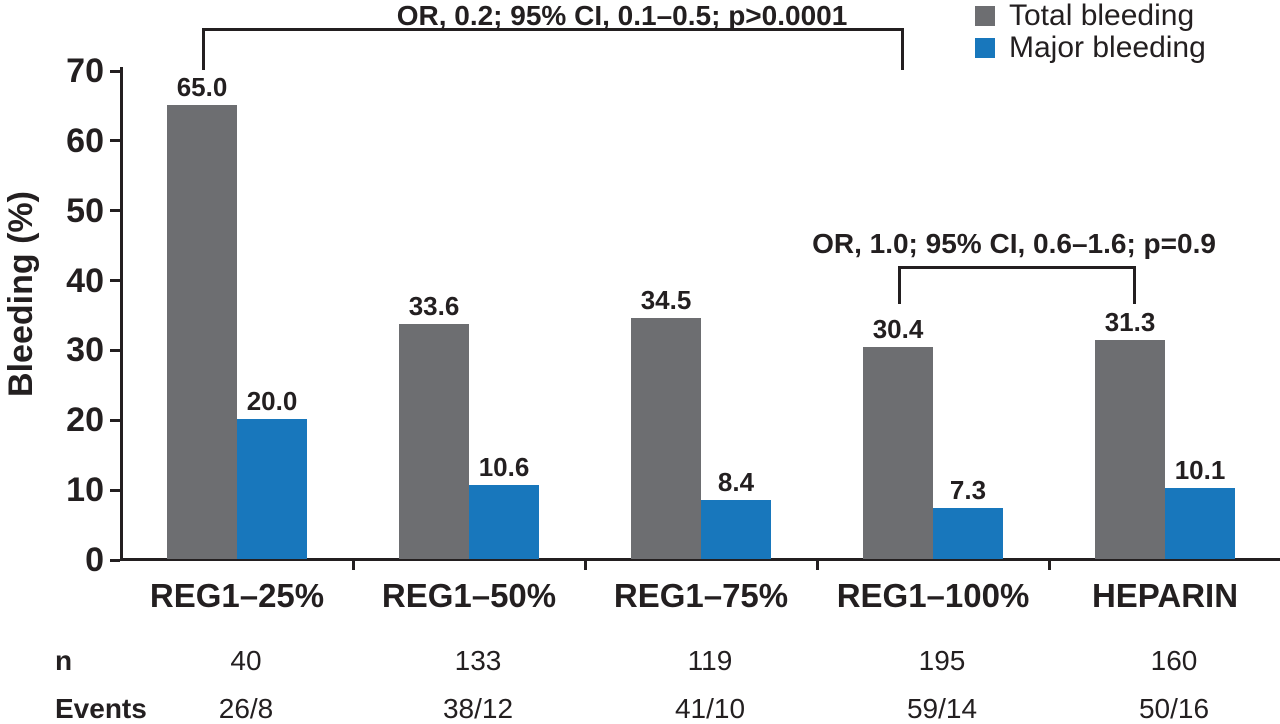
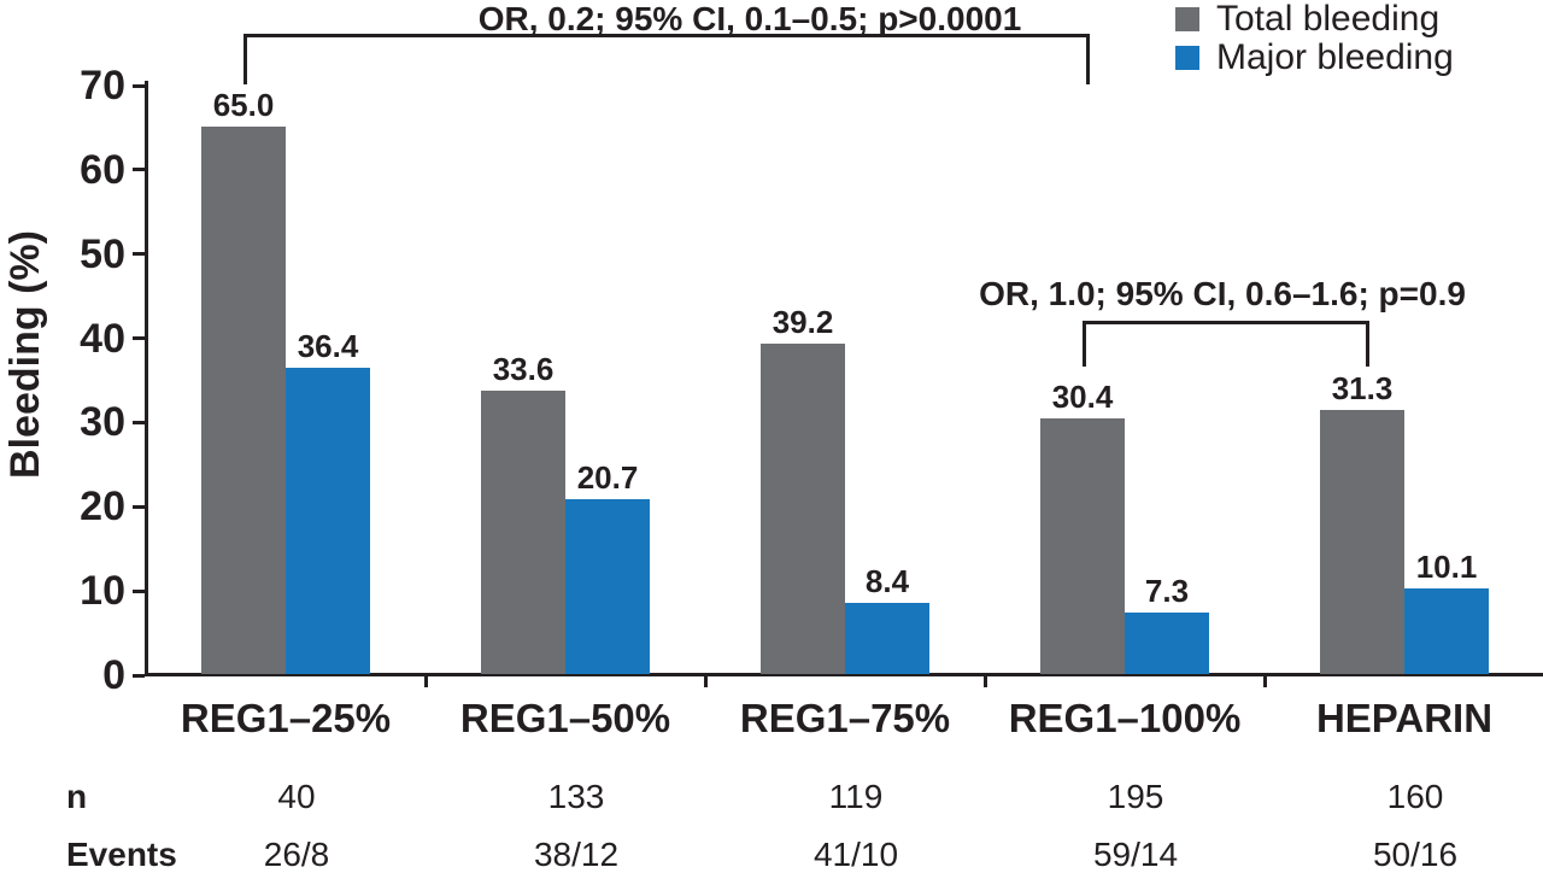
Major bleeding/REG1–25%: 20.0 -> 36.4
Major bleeding/REG1–50%: 10.6 -> 20.7
Total bleeding/REG1–75%: 34.5 -> 39.2
